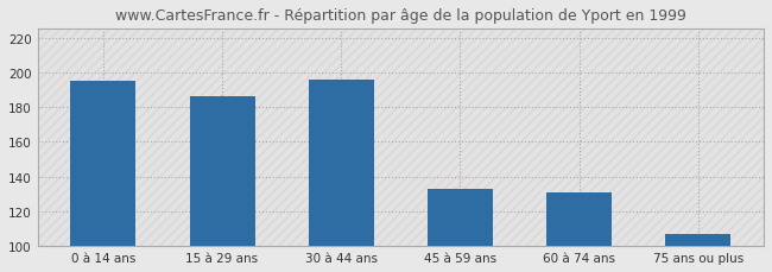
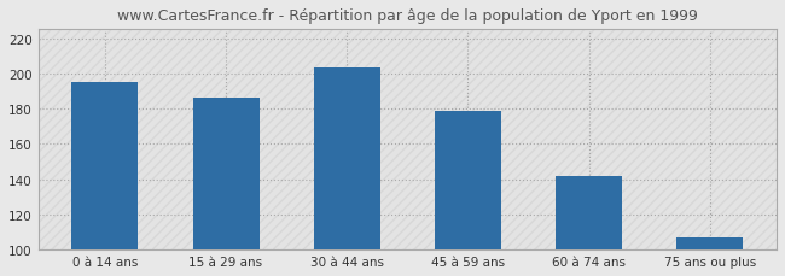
30 à 44 ans: 196 -> 203
45 à 59 ans: 133 -> 179
60 à 74 ans: 131 -> 142
